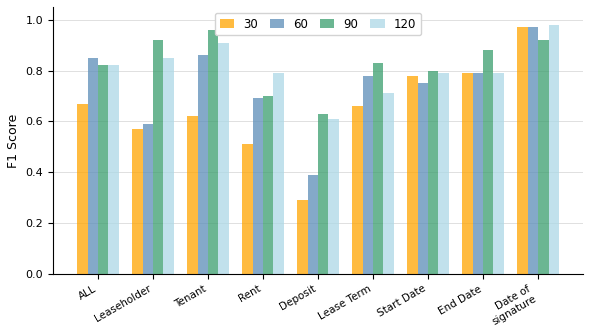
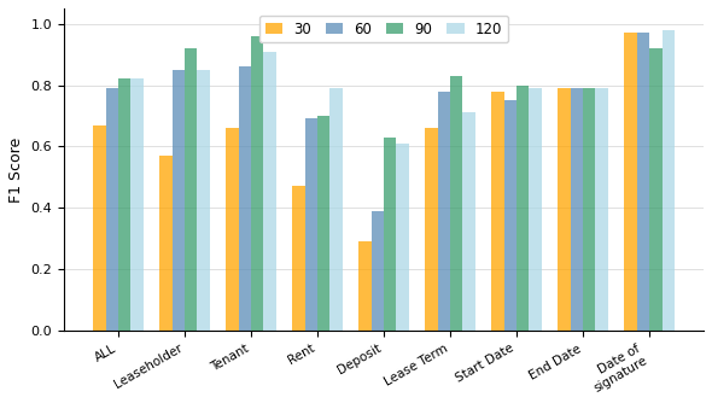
60/ALL: 0.85 -> 0.79
60/Leaseholder: 0.59 -> 0.85
30/Tenant: 0.62 -> 0.66
30/Rent: 0.51 -> 0.47
90/End Date: 0.88 -> 0.79
